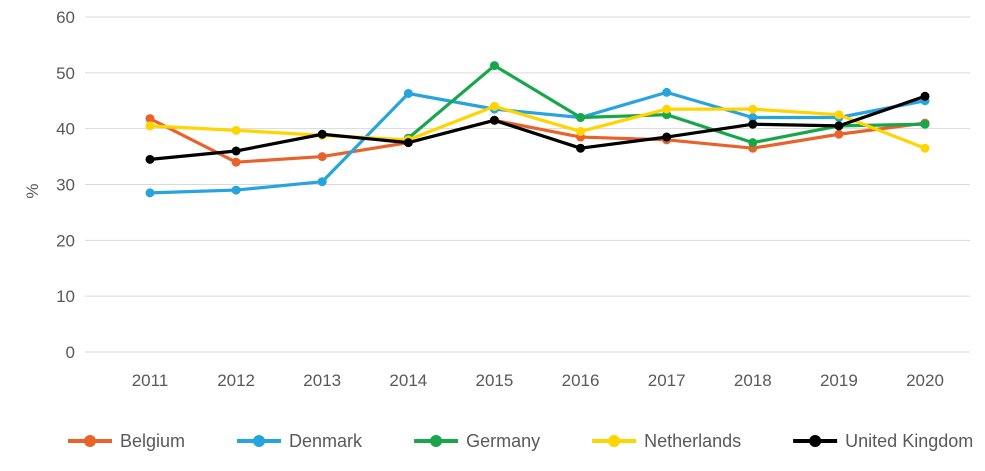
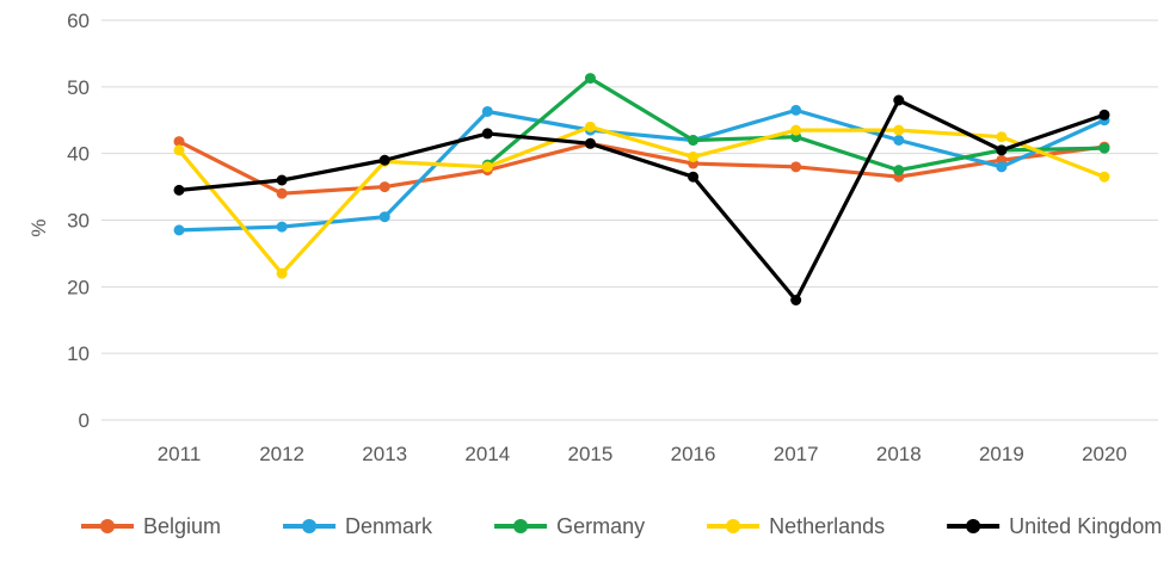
Netherlands/2012: 40 -> 22
United Kingdom/2014: 38 -> 43
United Kingdom/2017: 38 -> 18
United Kingdom/2018: 41 -> 48
Denmark/2019: 42 -> 38
